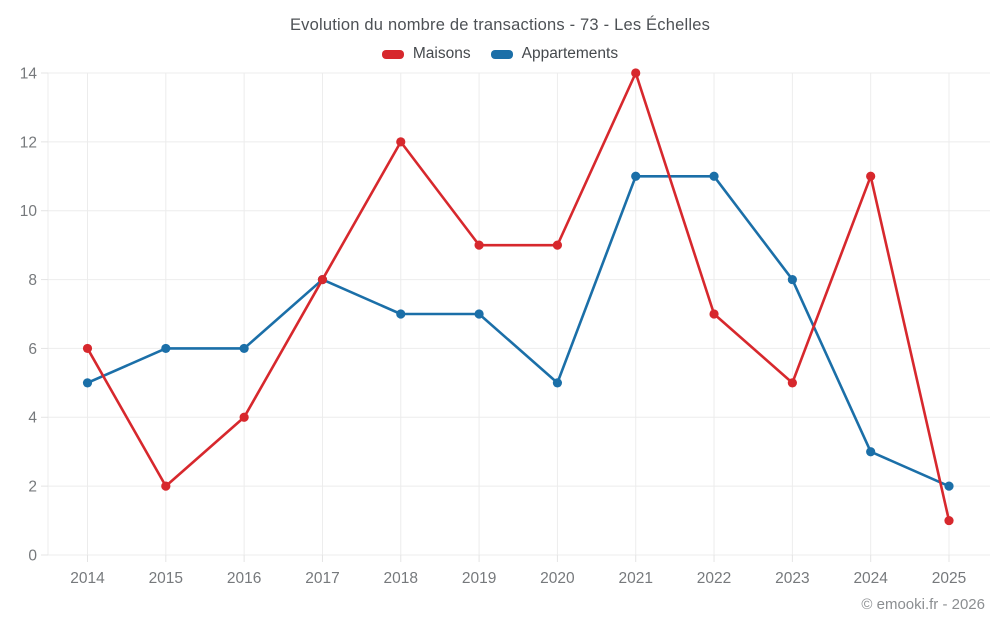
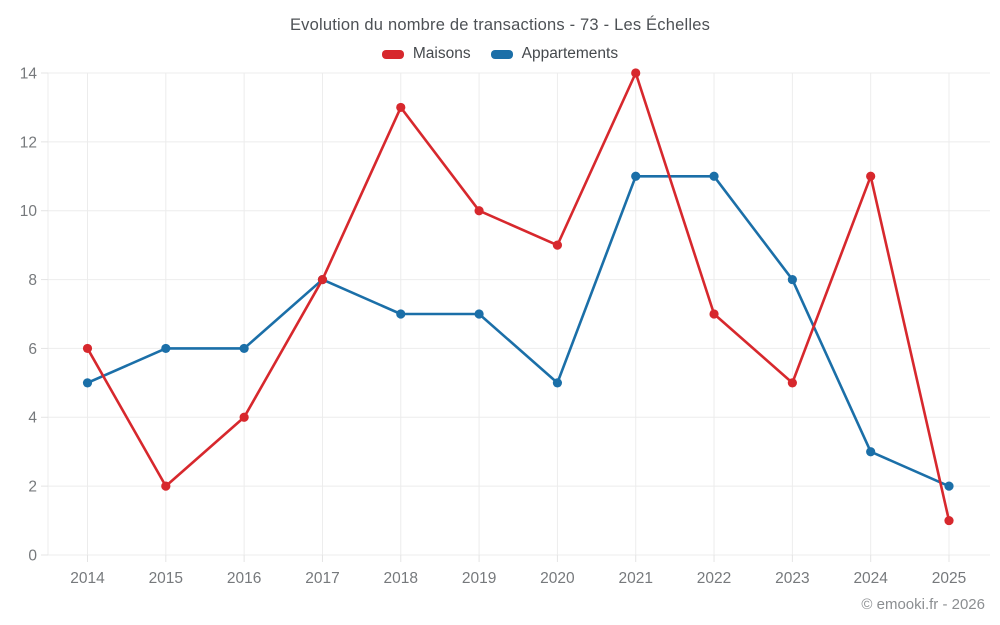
Maisons/2018: 12 -> 13
Maisons/2019: 9 -> 10
